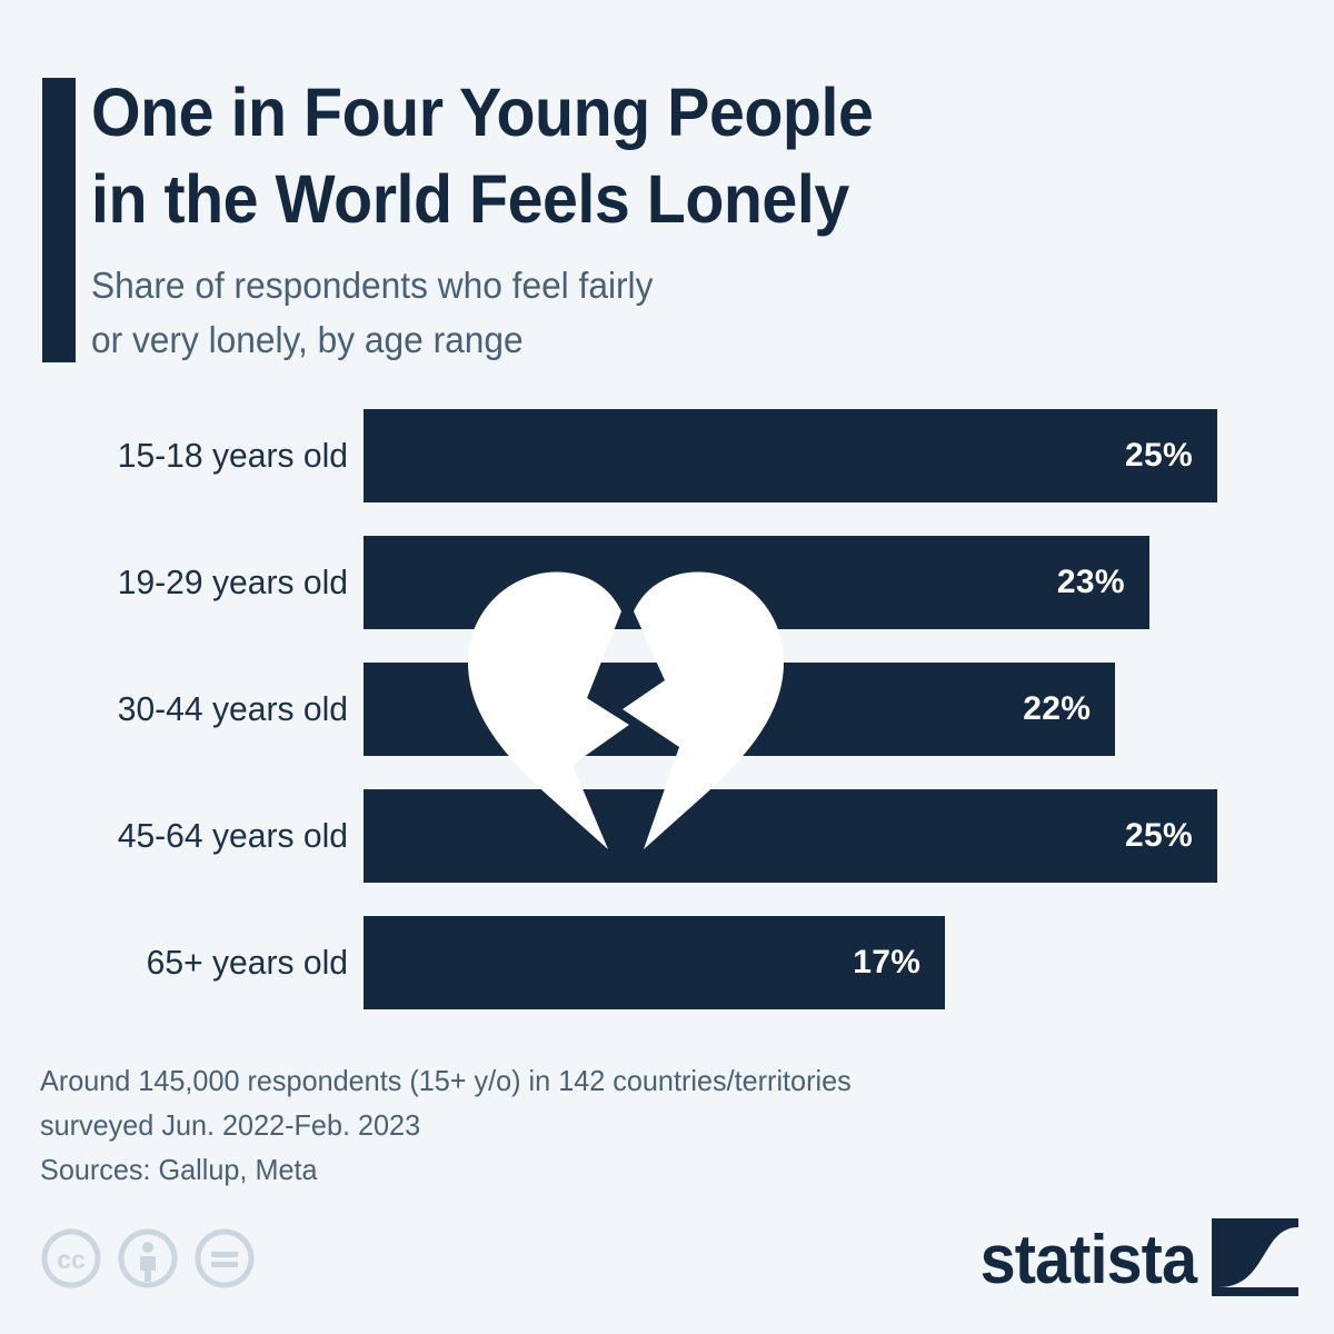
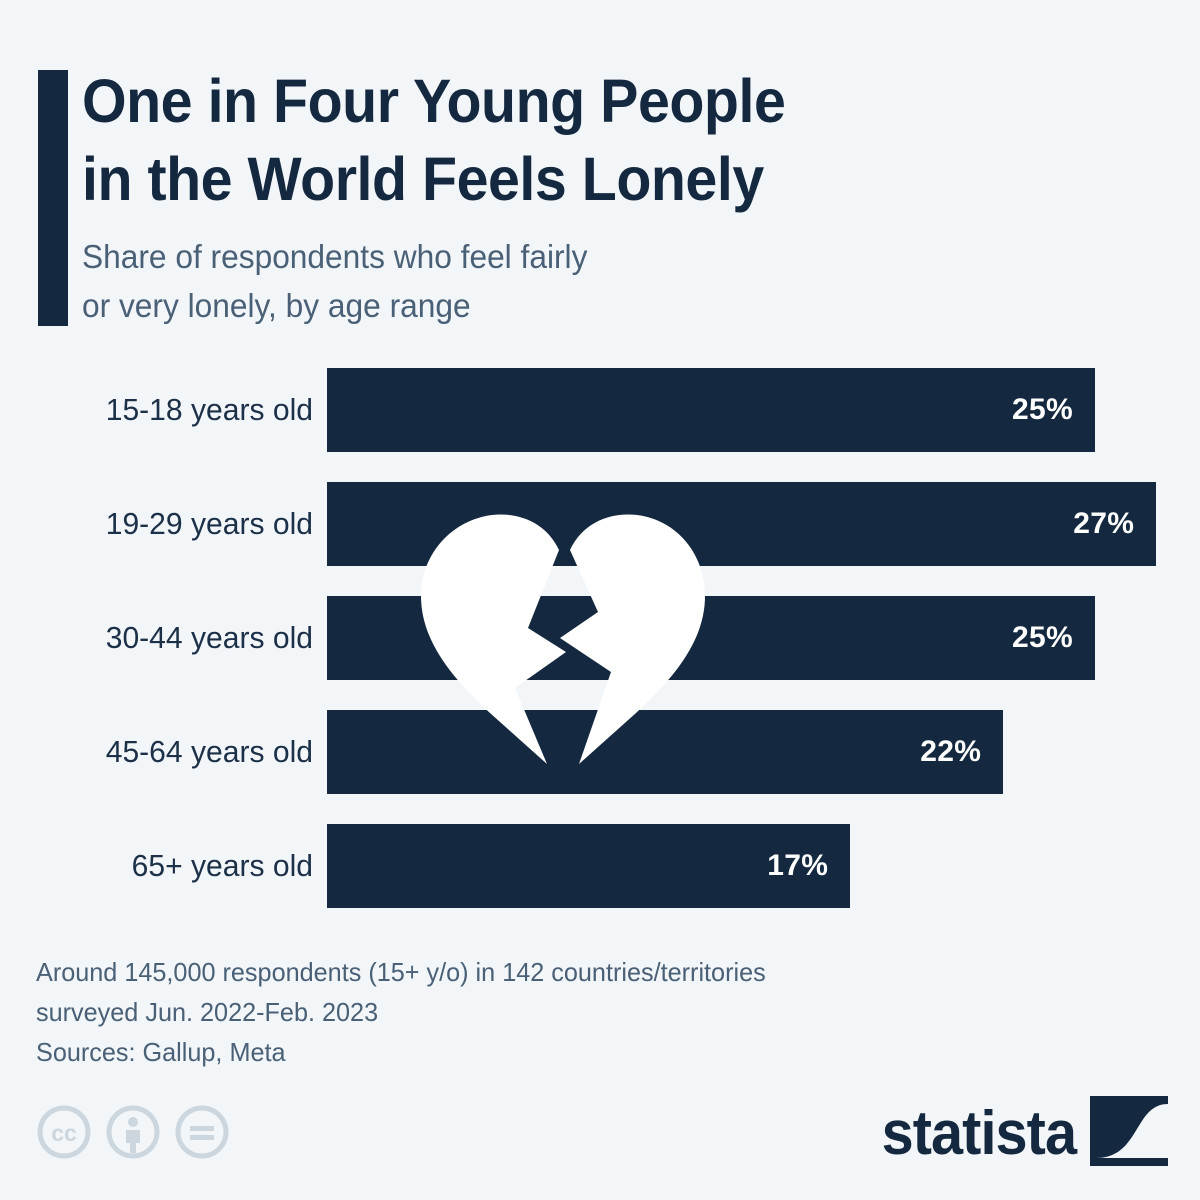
19-29 years old: 23% -> 27%
30-44 years old: 22% -> 25%
45-64 years old: 25% -> 22%
